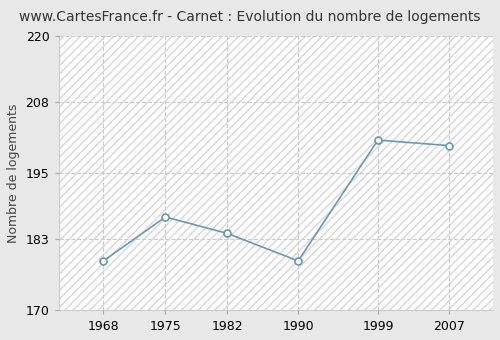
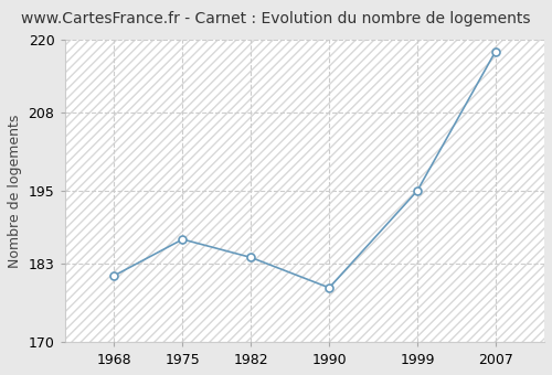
1968: 179 -> 181
1999: 201 -> 195
2007: 200 -> 218
